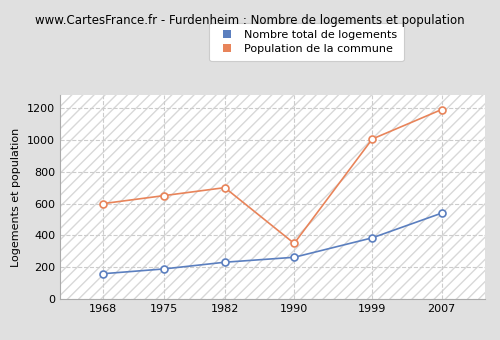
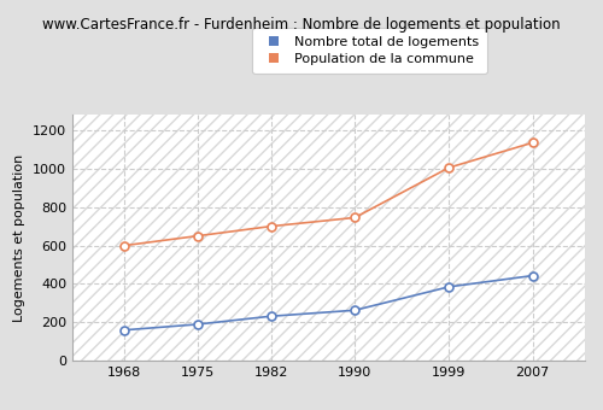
Population de la commune/1990: 350 -> 740
Nombre total de logements/2007: 540 -> 440
Population de la commune/2007: 1190 -> 1140
